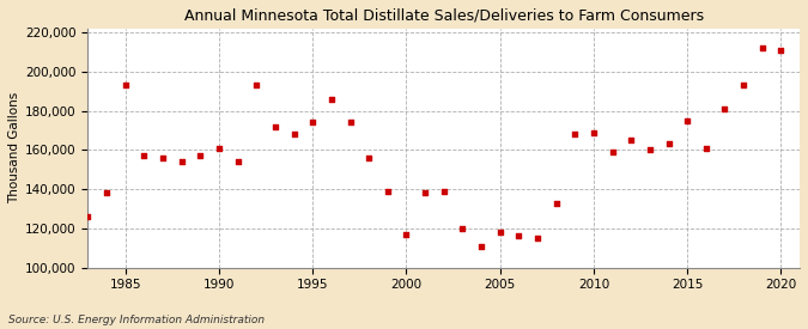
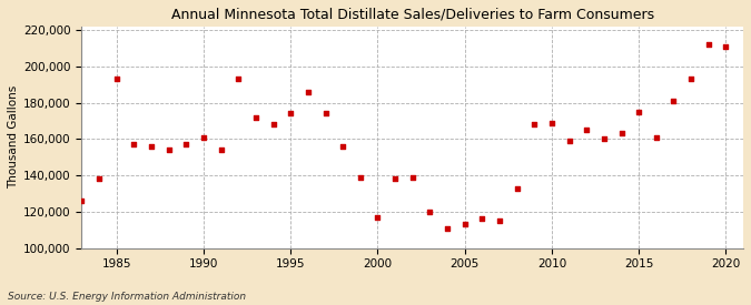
2005: 118,000 -> 113,000
